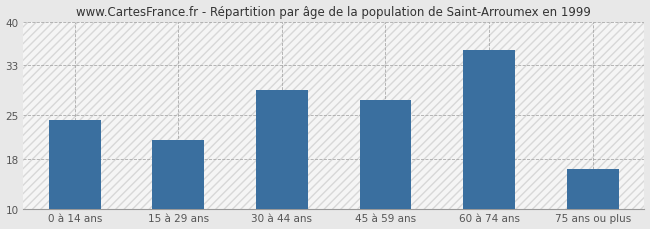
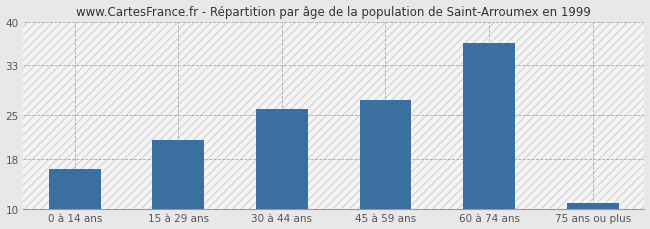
0 à 14 ans: 24.2 -> 16.5
30 à 44 ans: 29.0 -> 26.0
60 à 74 ans: 35.4 -> 36.5
75 ans ou plus: 16.4 -> 11.0
